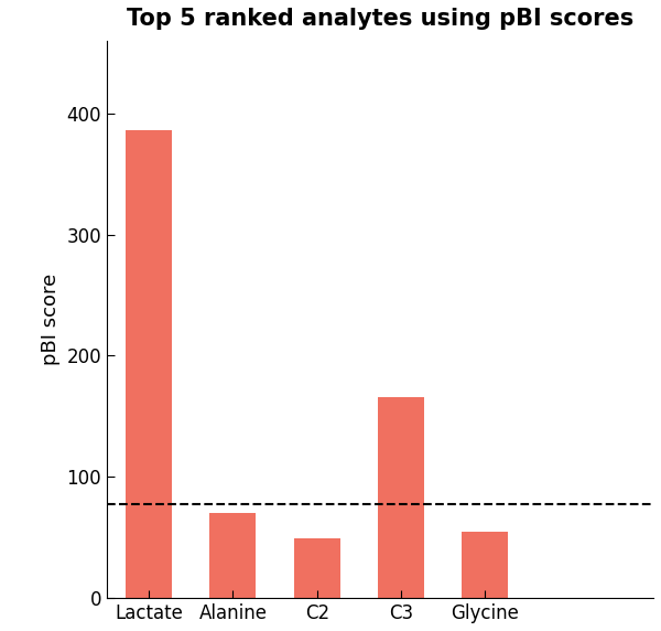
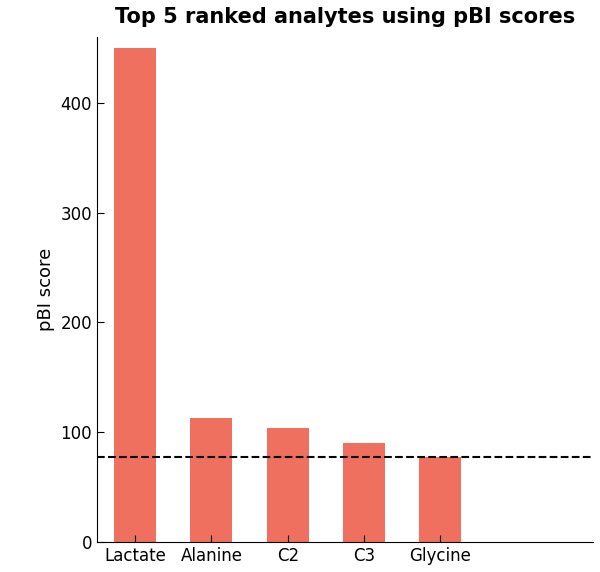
Lactate: 386 -> 450
Alanine: 70 -> 113
C2: 49 -> 104
C3: 166 -> 90
Glycine: 55 -> 78
